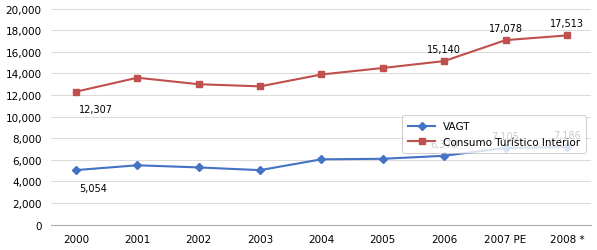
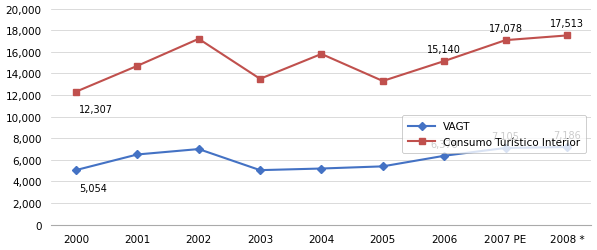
VAGT/2001: 5,500 -> 6,500
Consumo Turístico Interior/2001: 13,600 -> 14,700
VAGT/2002: 5,300 -> 7,000
Consumo Turístico Interior/2002: 13,000 -> 17,200
Consumo Turístico Interior/2003: 12,800 -> 13,500
VAGT/2004: 6,000 -> 5,200
Consumo Turístico Interior/2004: 13,900 -> 15,800
VAGT/2005: 6,100 -> 5,400
Consumo Turístico Interior/2005: 14,500 -> 13,300
